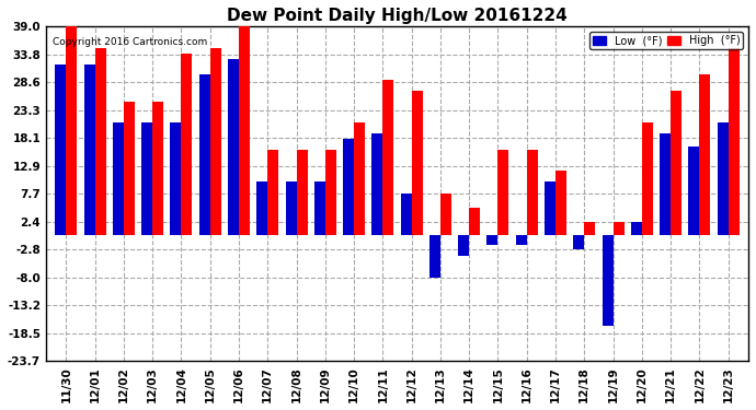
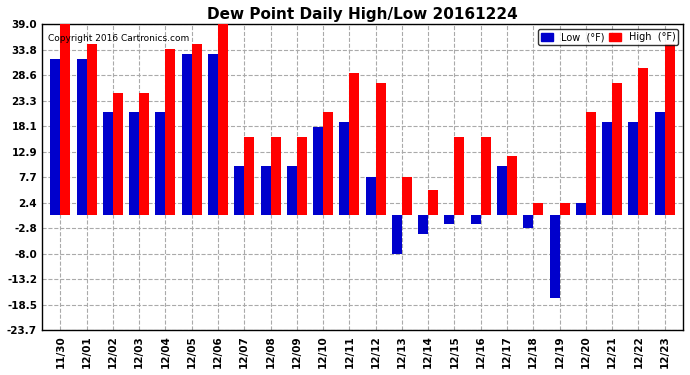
Low (°F)/12/05: 30.0 -> 33.0
Low (°F)/12/22: 16.5 -> 19.0
